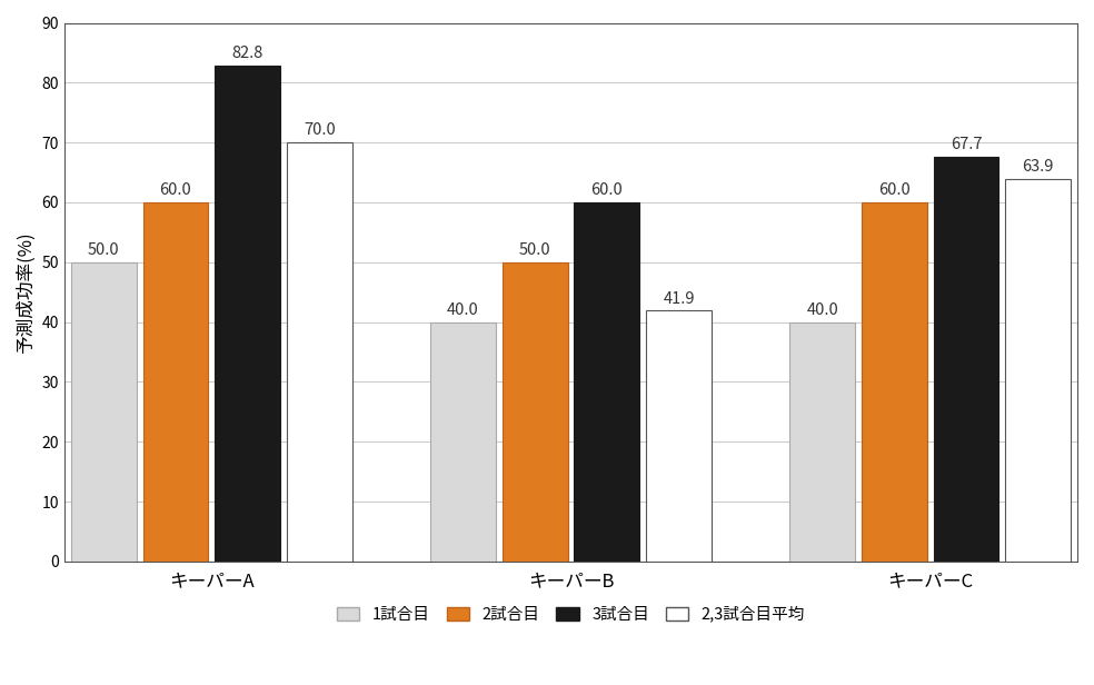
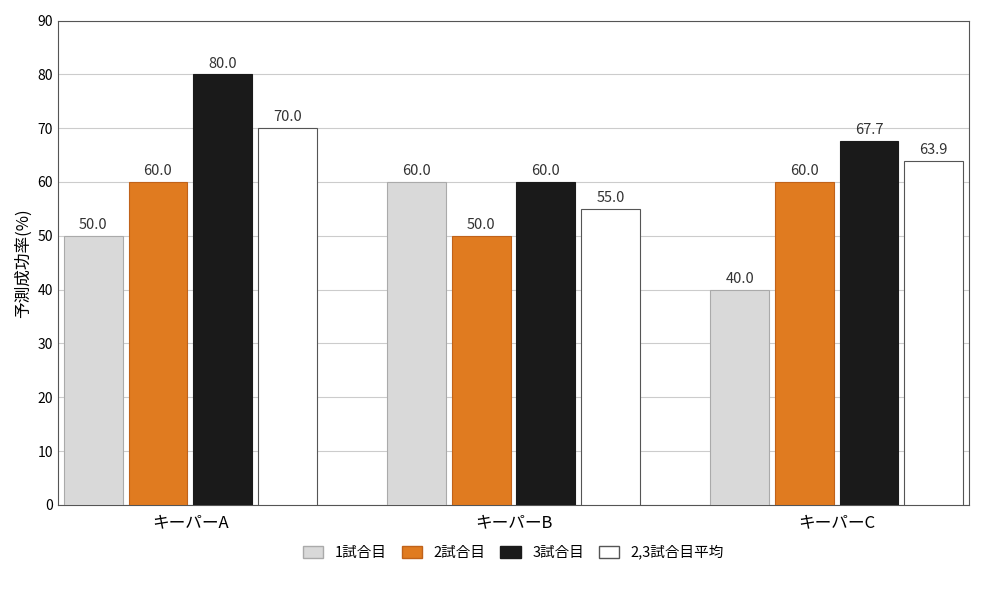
3試合目/キーパーA: 82.8 -> 80.0
1試合目/キーパーB: 40.0 -> 60.0
2,3試合目平均/キーパーB: 41.9 -> 55.0
